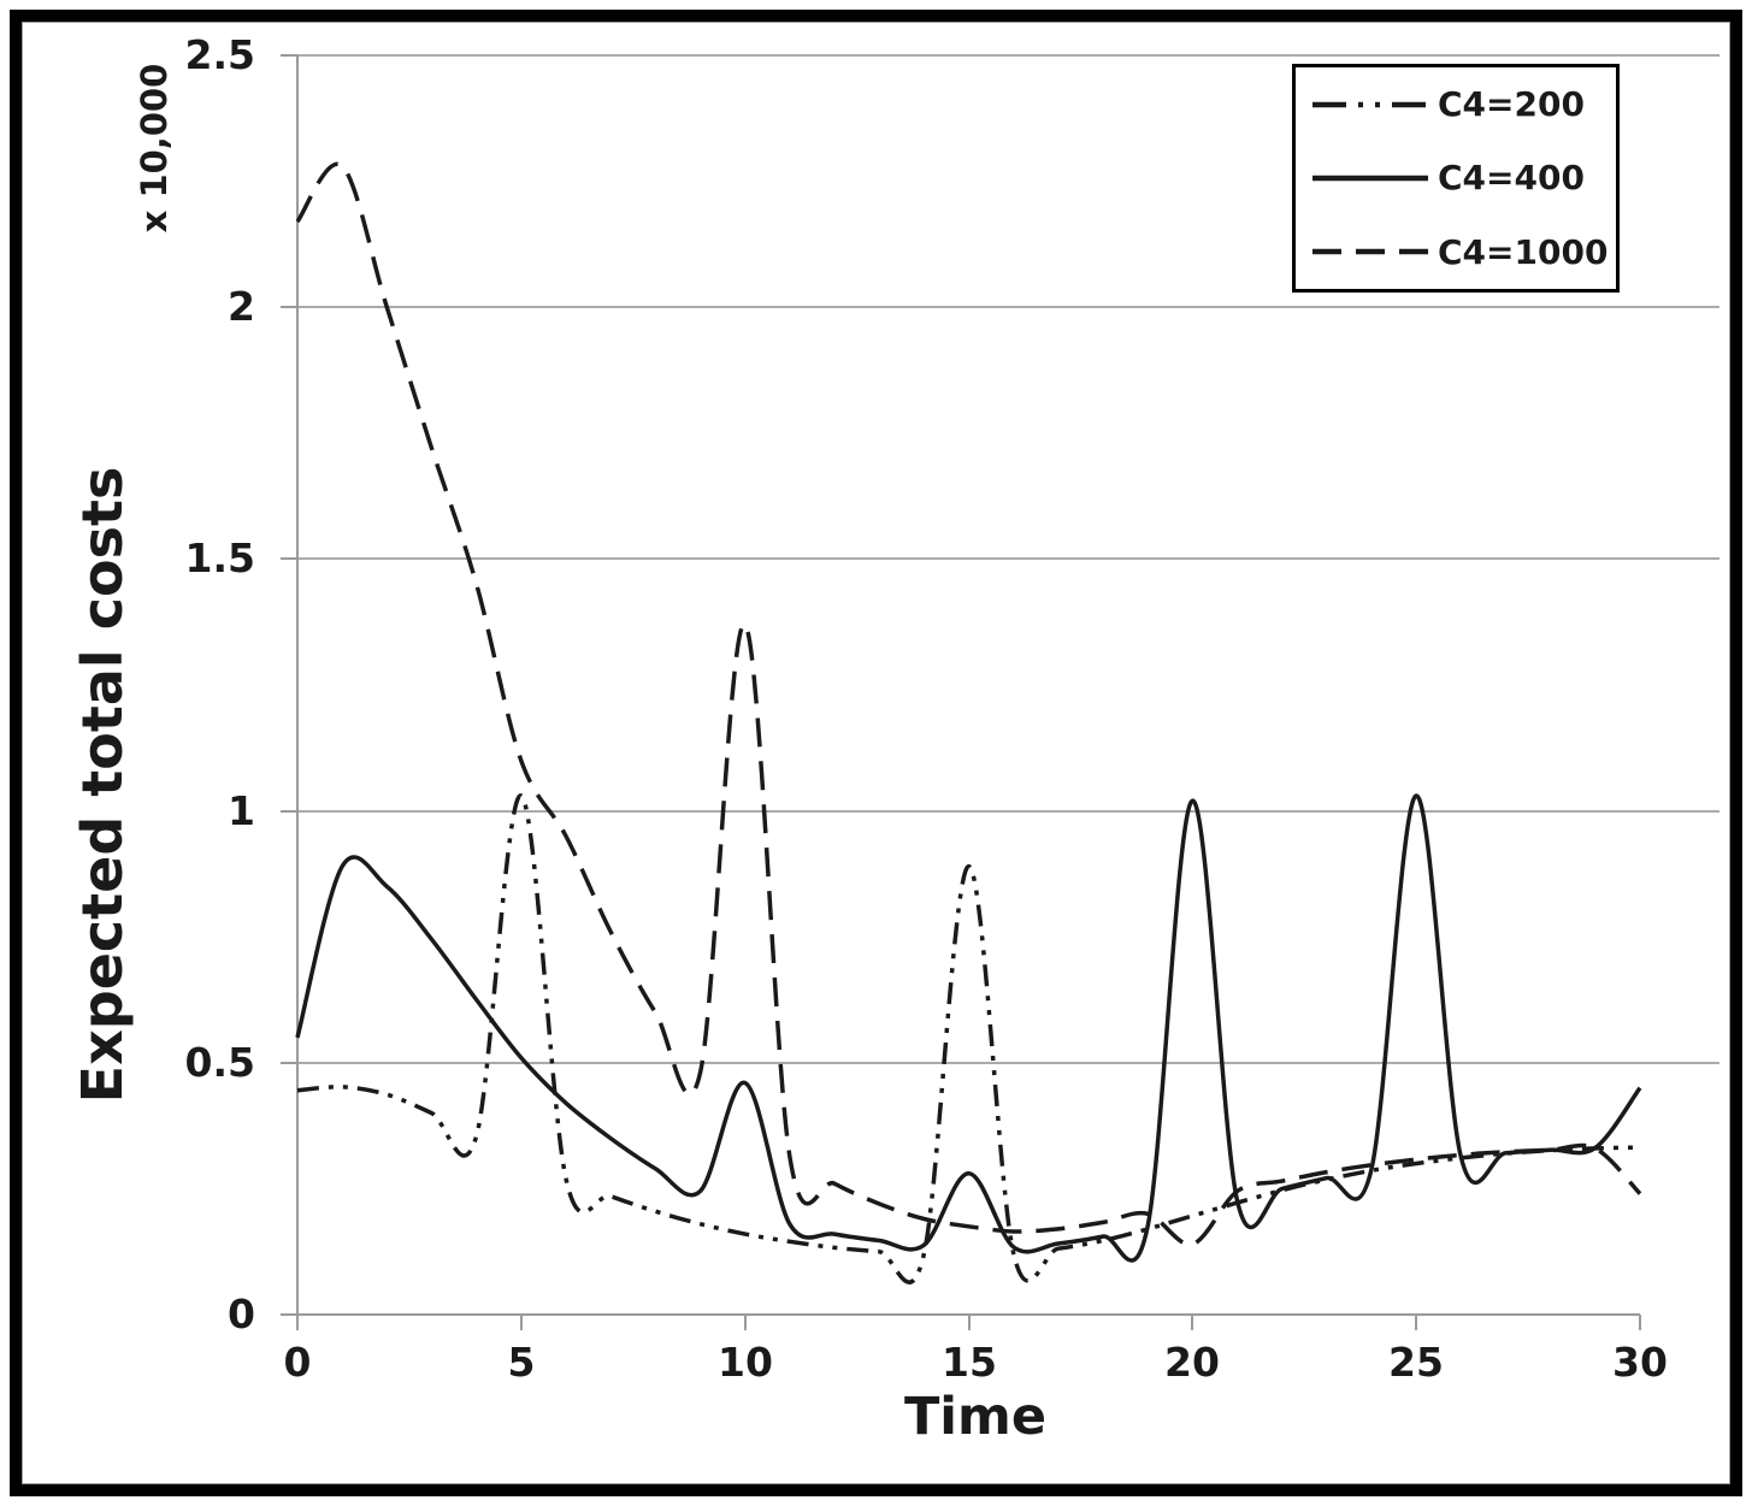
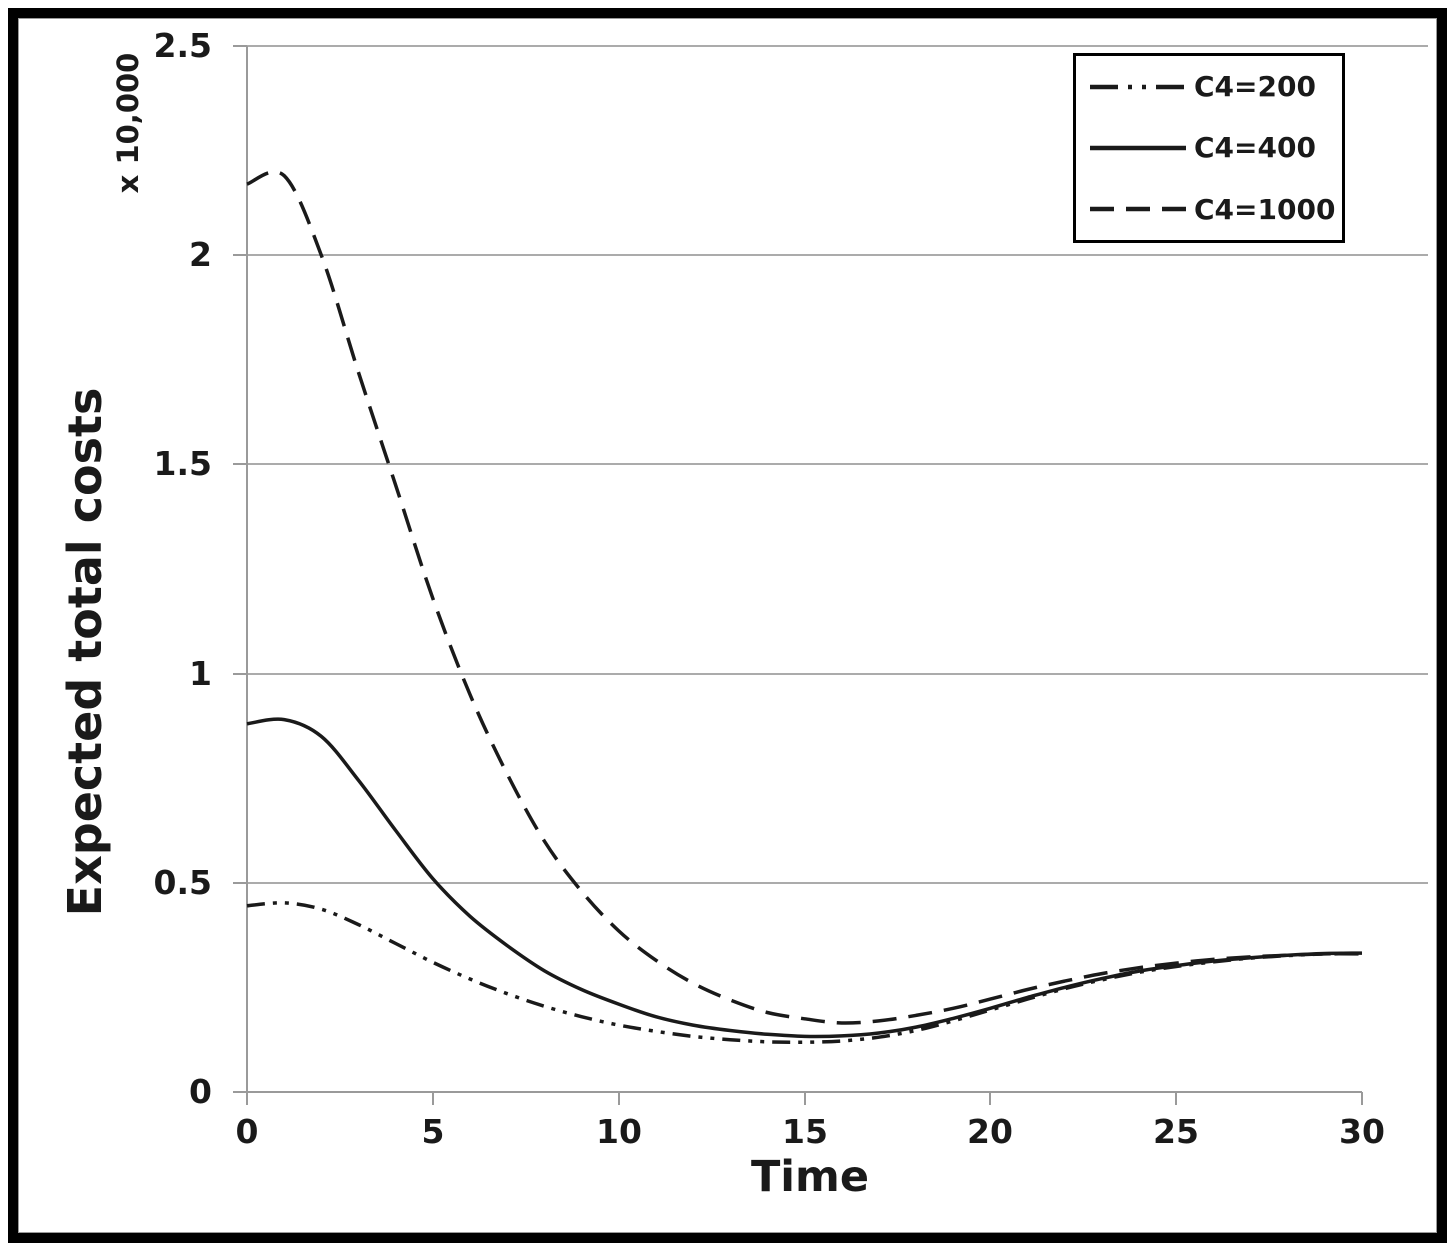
C4=400/0: 0.55 -> 0.88
C4=1000/1: 2.28 -> 2.19
C4=200/5: 1.03 -> 0.31
C4=1000/5: 1.10 -> 1.18
C4=400/10: 0.46 -> 0.21
C4=1000/10: 1.37 -> 0.39
C4=200/15: 0.89 -> 0.12
C4=400/15: 0.28 -> 0.13
C4=400/20: 1.02 -> 0.20
C4=1000/20: 0.14 -> 0.22
C4=400/25: 1.03 -> 0.30
C4=400/30: 0.45 -> 0.33
C4=1000/30: 0.24 -> 0.33
